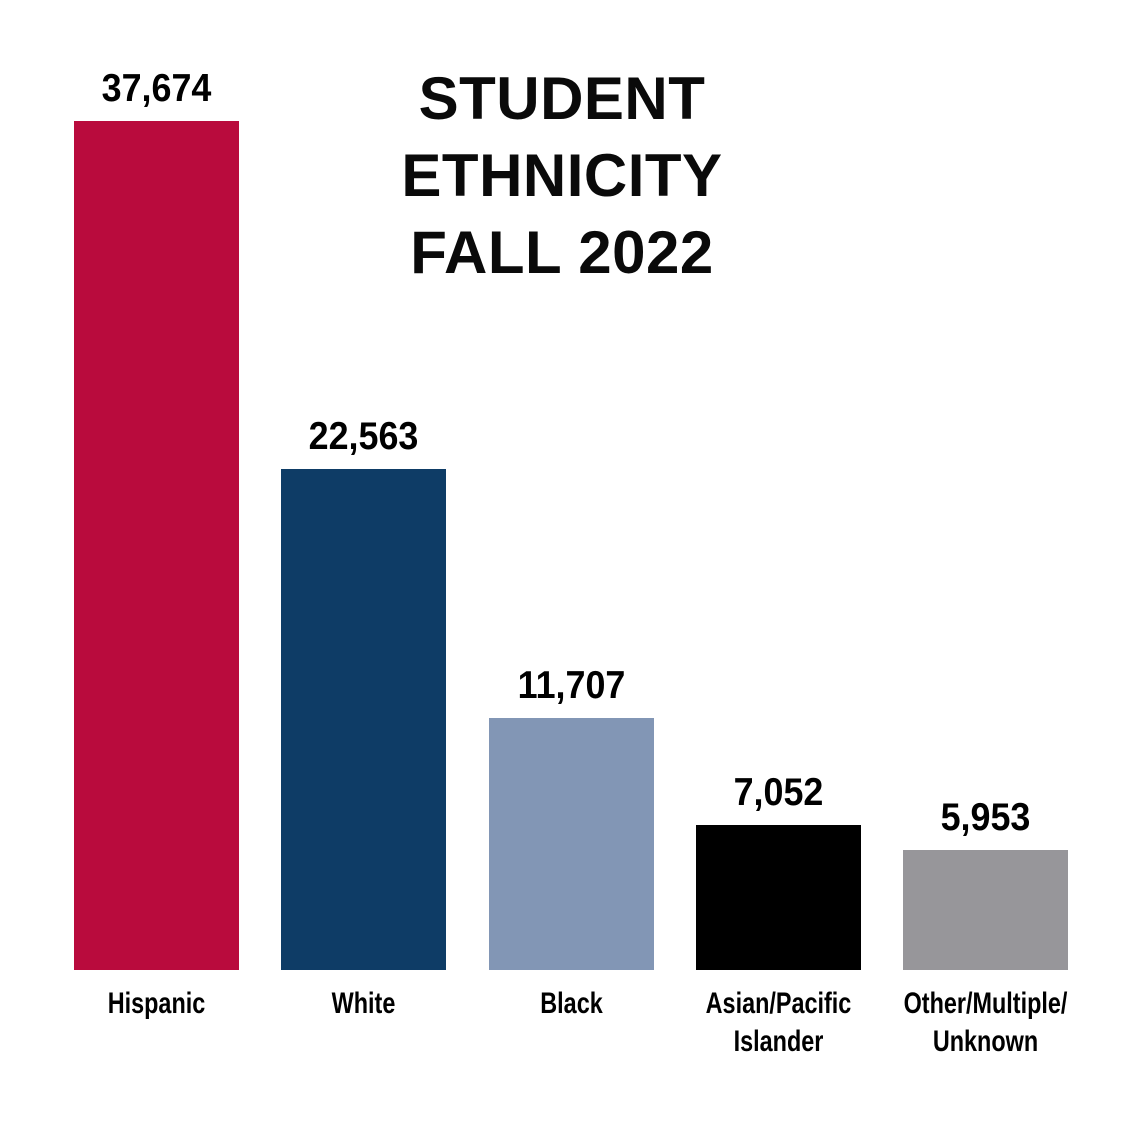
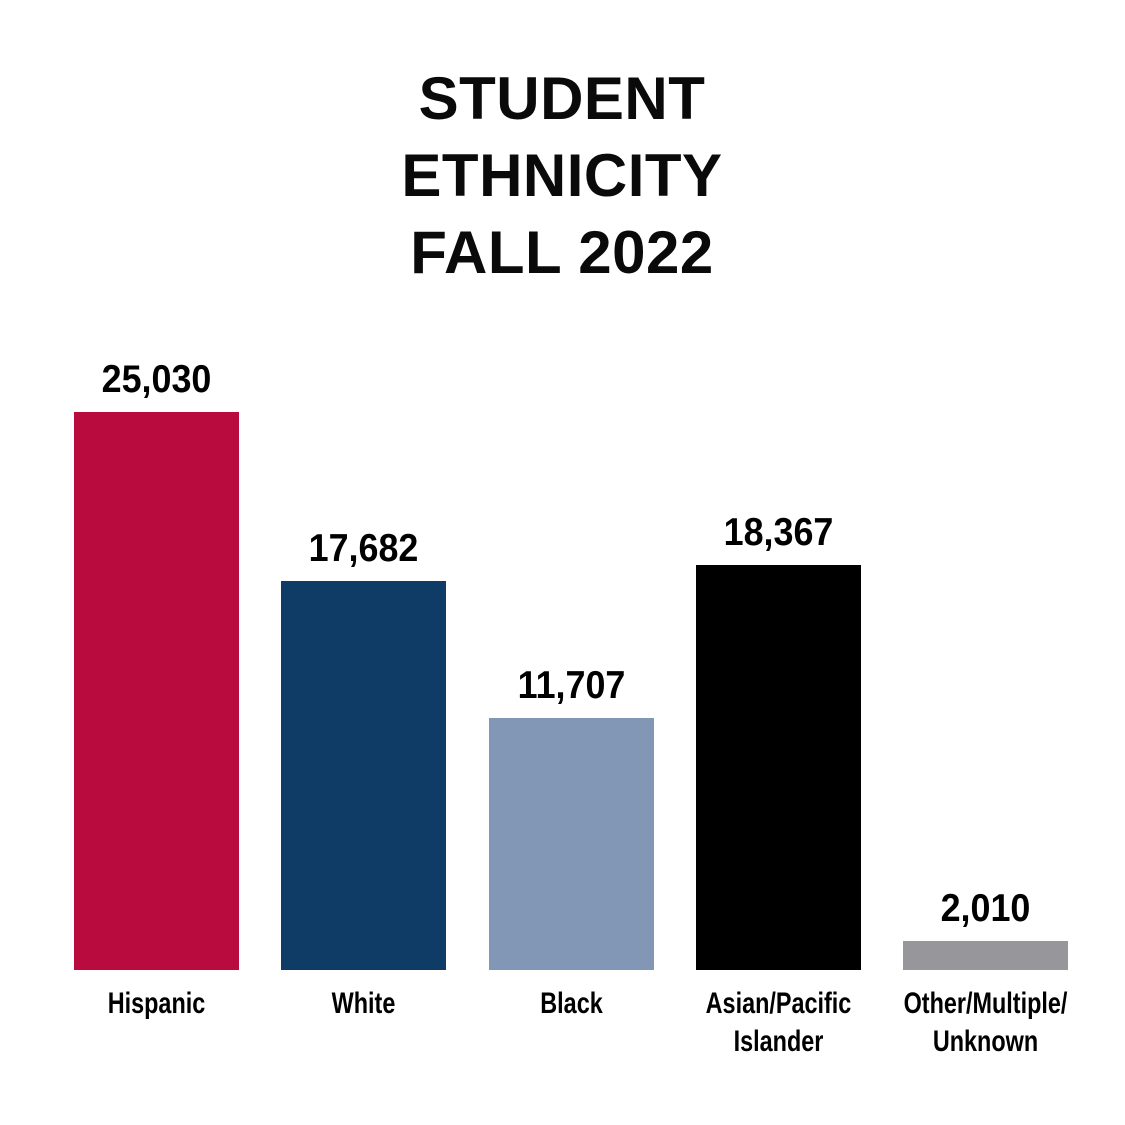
Hispanic: 37,674 -> 25,030
White: 22,563 -> 17,682
Asian/Pacific Islander: 7,052 -> 18,367
Other/Multiple/Unknown: 5,953 -> 2,010
